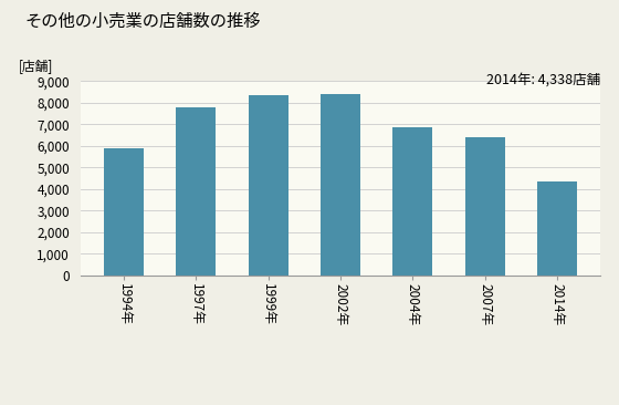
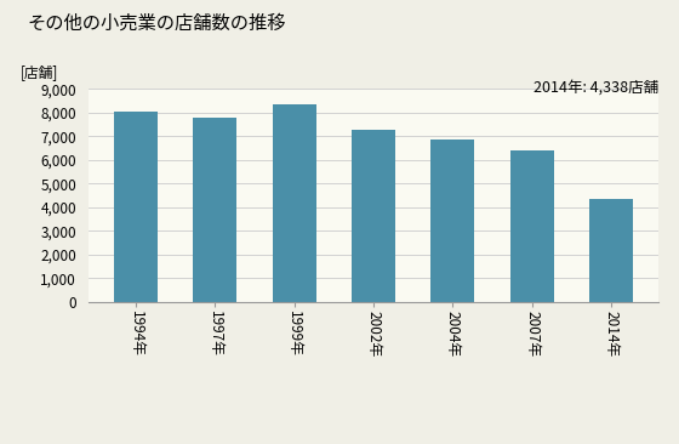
1994年: 5,900 -> 8,100
2002年: 8,400 -> 7,300
